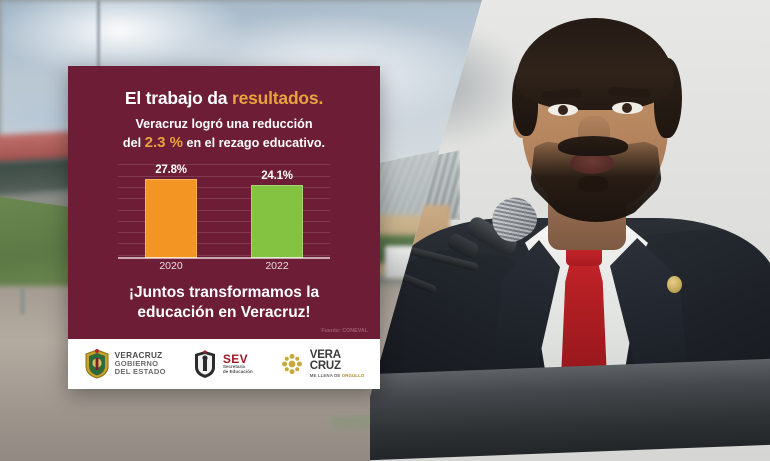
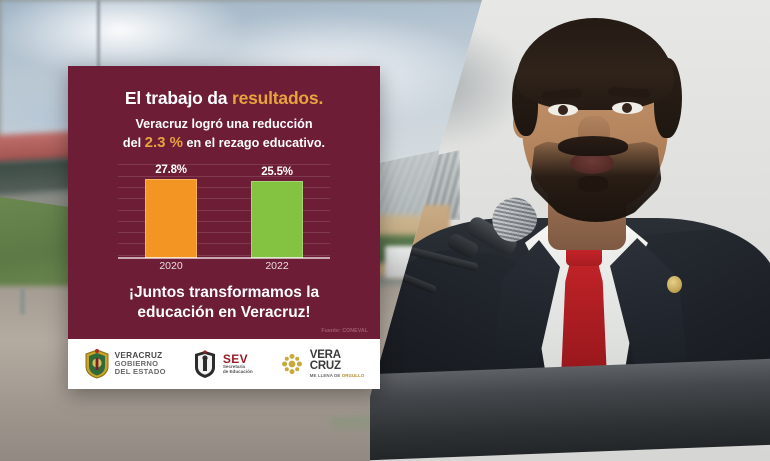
2022: 24.1% -> 25.5%
